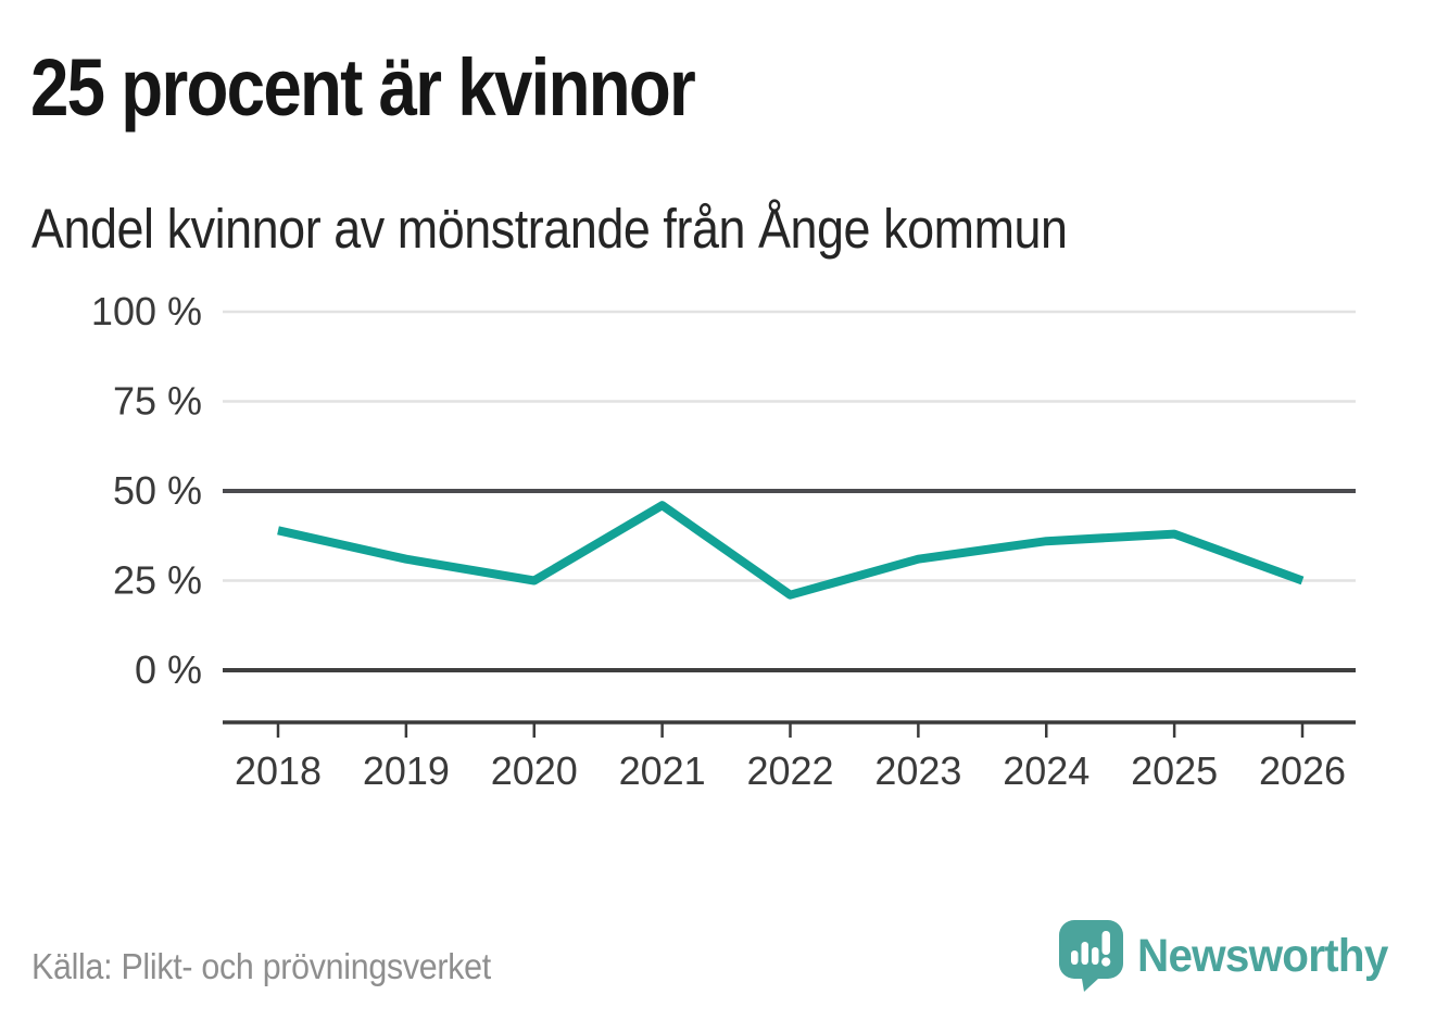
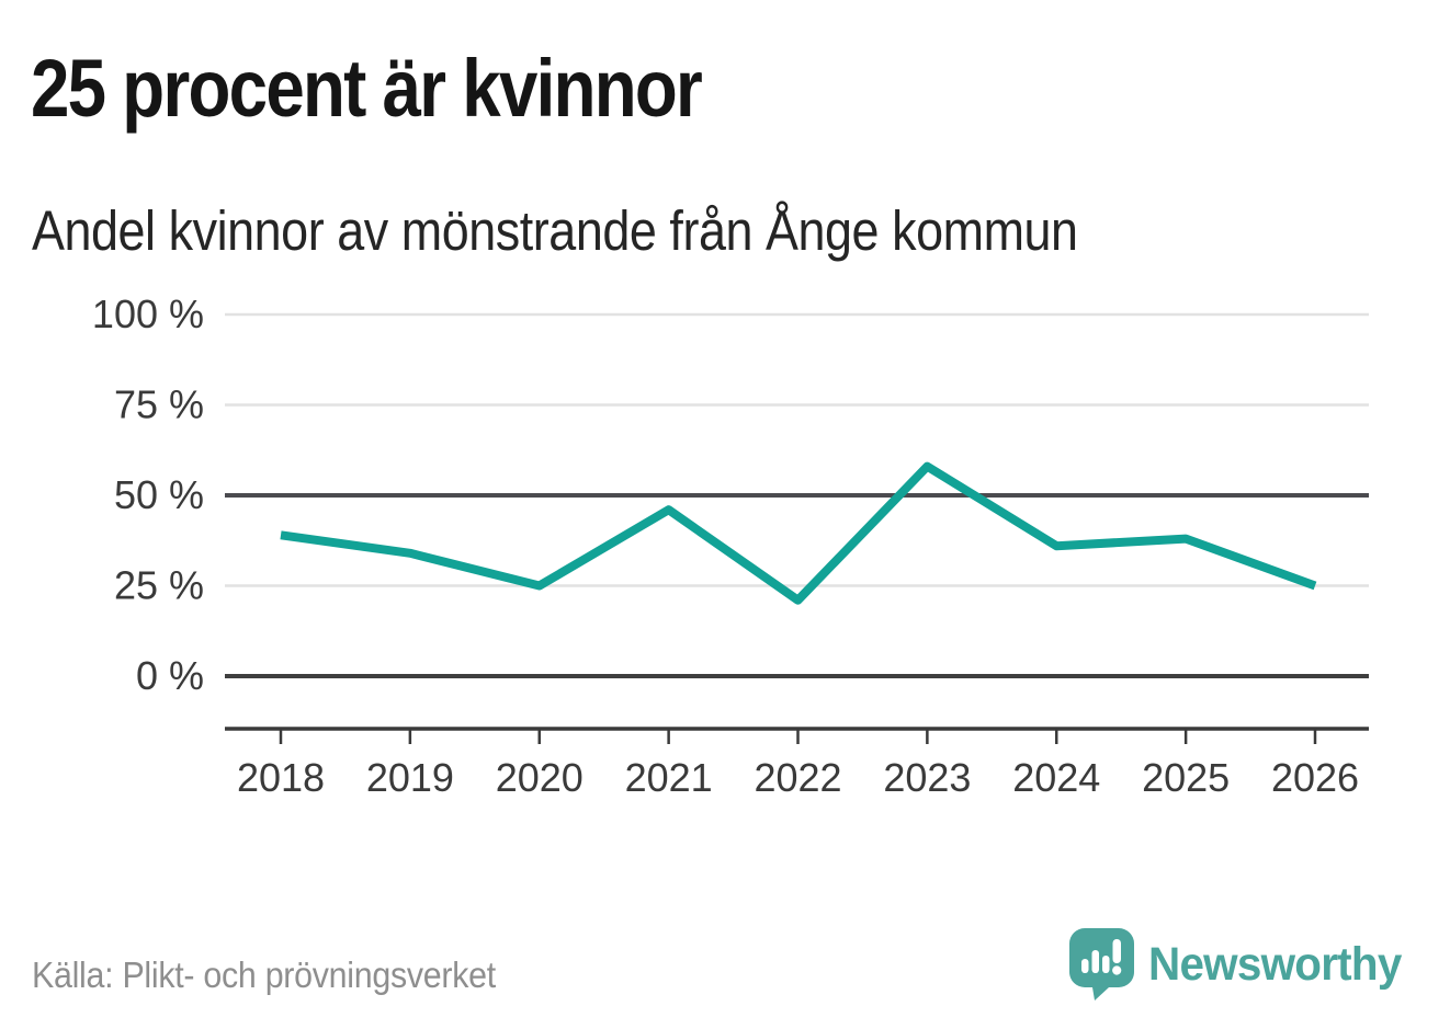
2019: 31% -> 34%
2023: 31% -> 58%
